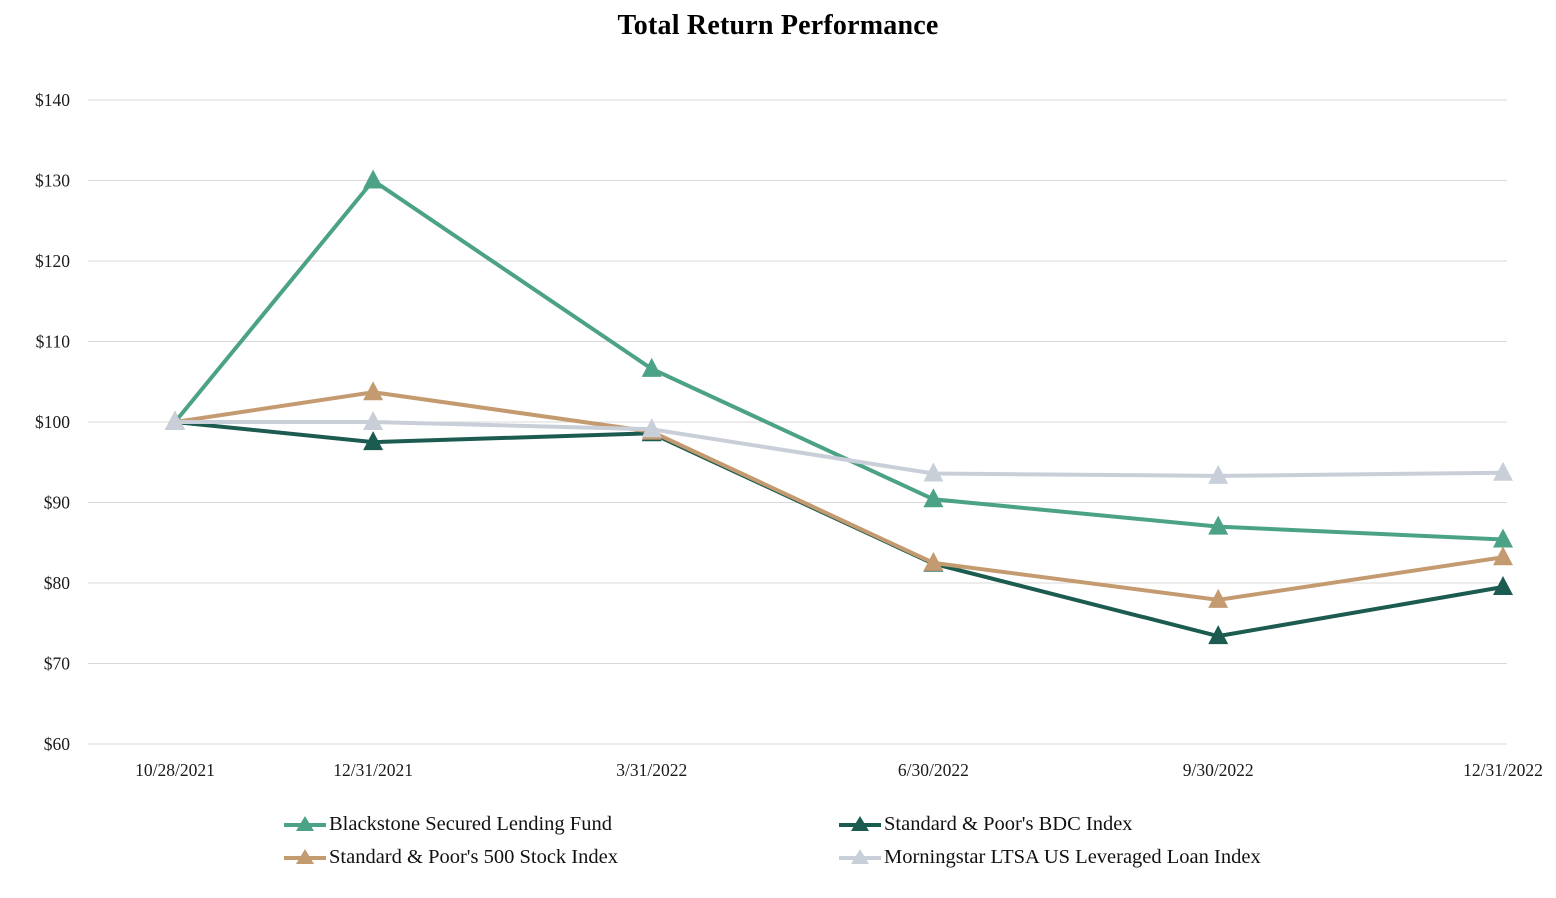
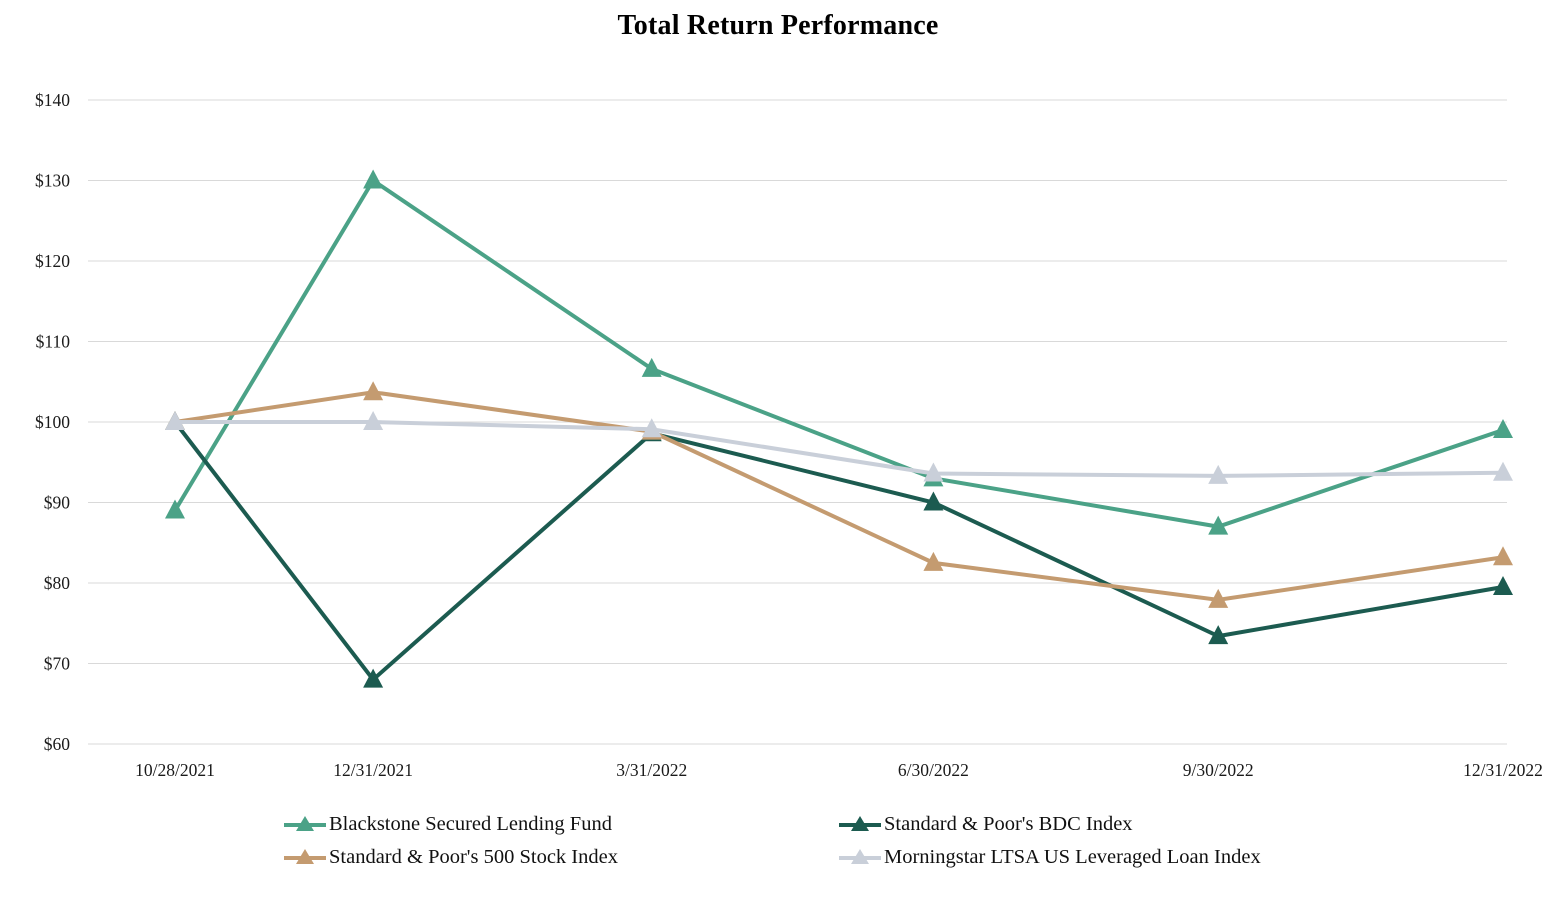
Blackstone Secured Lending Fund/10/28/2021: $100 -> $89
Standard & Poor's BDC Index/12/31/2021: $98 -> $68
Blackstone Secured Lending Fund/6/30/2022: $90 -> $93
Standard & Poor's BDC Index/6/30/2022: $82 -> $90
Blackstone Secured Lending Fund/12/31/2022: $85 -> $99
